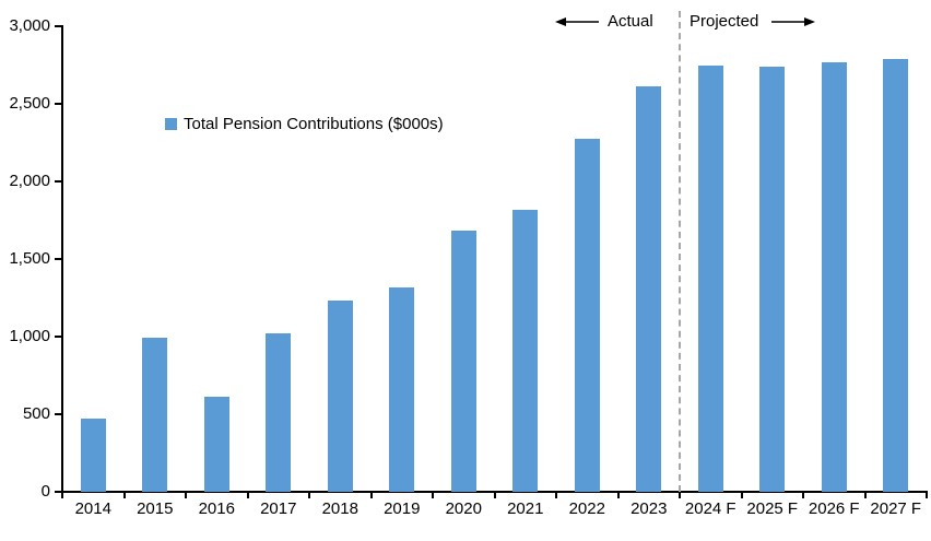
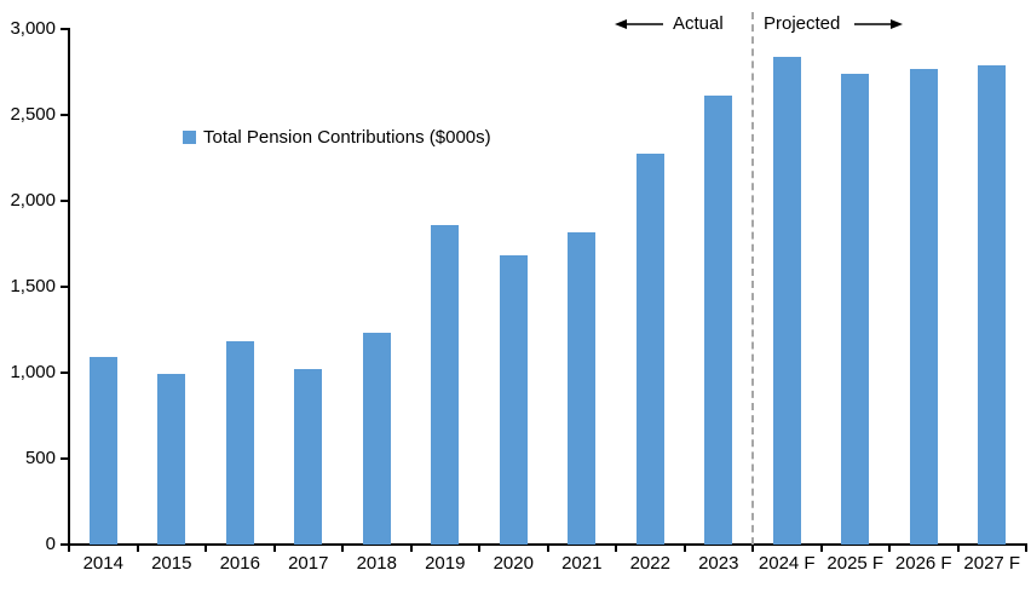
2014: 470 -> 1090
2016: 610 -> 1180
2019: 1320 -> 1860
2024 F: 2750 -> 2840
